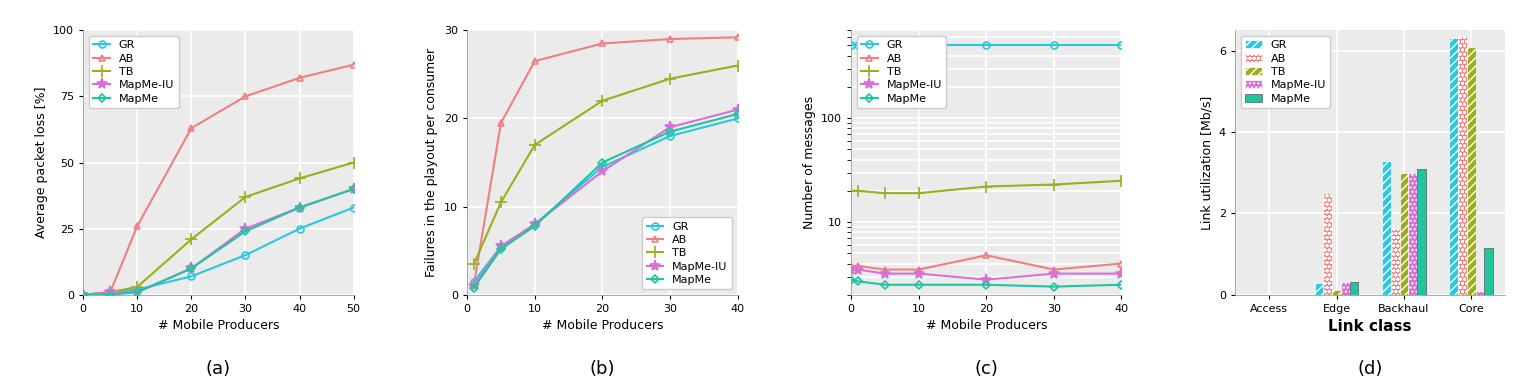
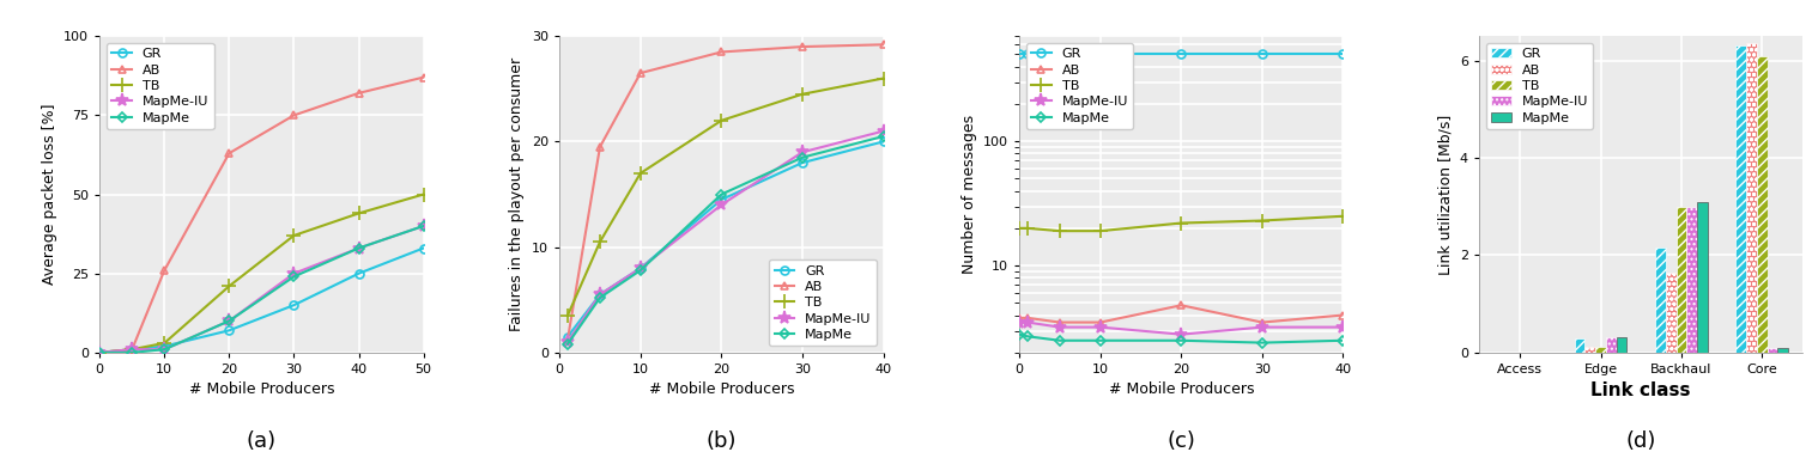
AB/Edge: 2.50 -> 0.12
GR/Backhaul: 3.30 -> 2.15
MapMe/Core: 1.15 -> 0.10
